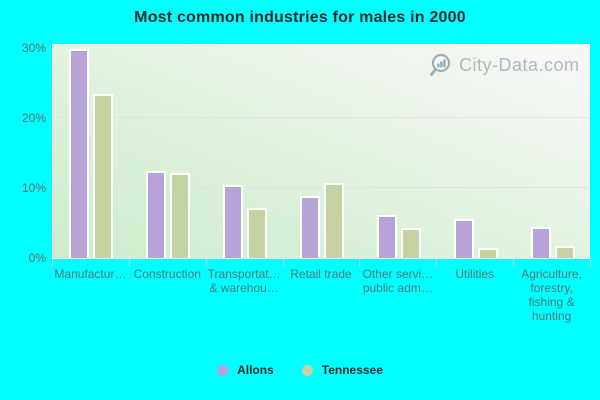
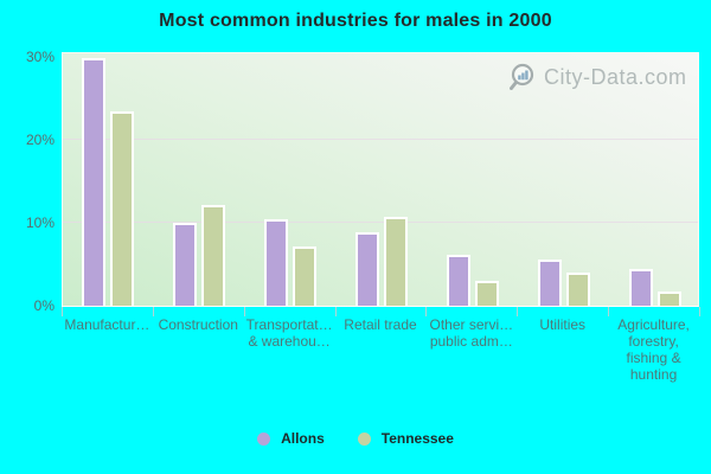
Allons/Construction: 12% -> 10%
Tennessee/Other servi… public adm…: 4% -> 3%
Tennessee/Utilities: 2% -> 4%
